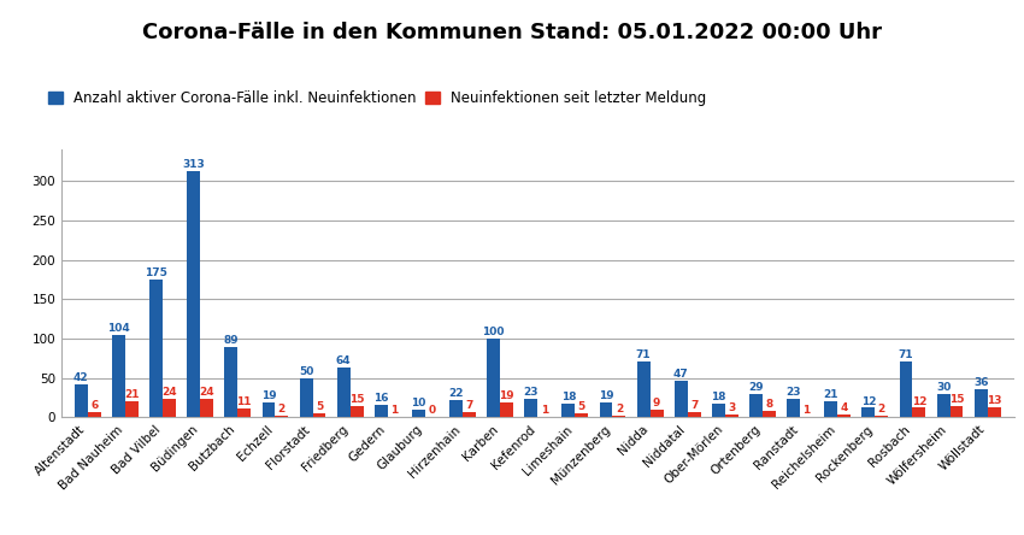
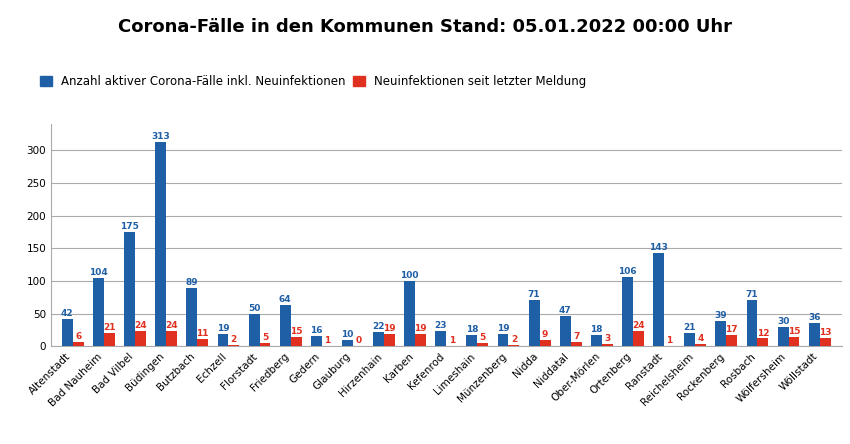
Neuinfektionen seit letzter Meldung/Hirzenhain: 7 -> 19
Anzahl aktiver Corona-Fälle inkl. Neuinfektionen/Ortenberg: 29 -> 106
Neuinfektionen seit letzter Meldung/Ortenberg: 8 -> 24
Anzahl aktiver Corona-Fälle inkl. Neuinfektionen/Ranstadt: 23 -> 143
Anzahl aktiver Corona-Fälle inkl. Neuinfektionen/Rockenberg: 12 -> 39
Neuinfektionen seit letzter Meldung/Rockenberg: 2 -> 17
